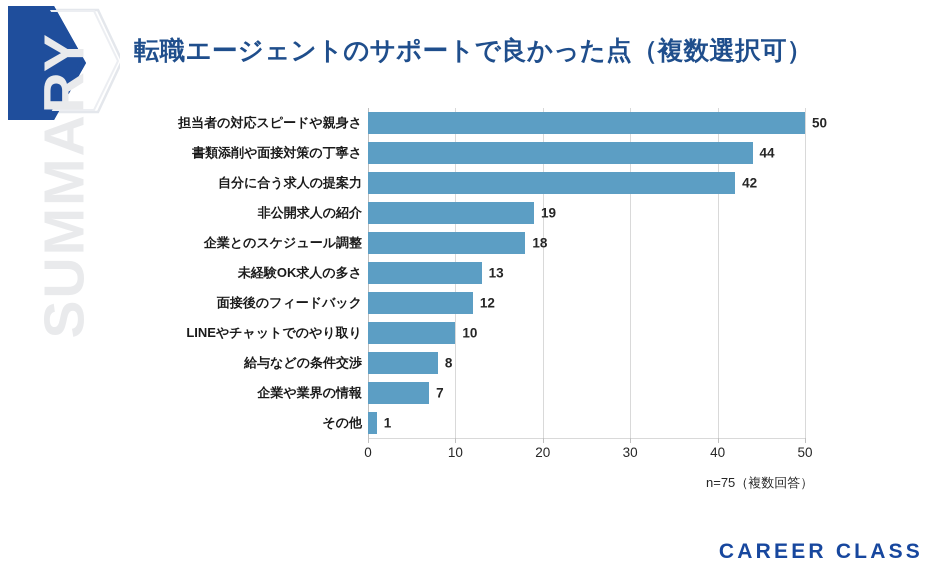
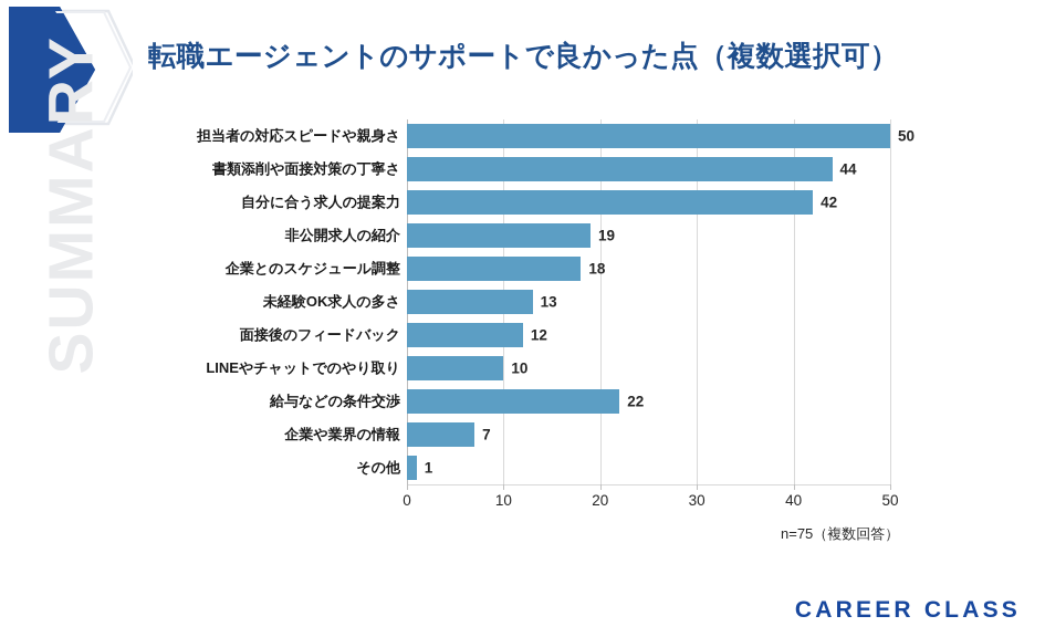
給与などの条件交渉: 8 -> 22
